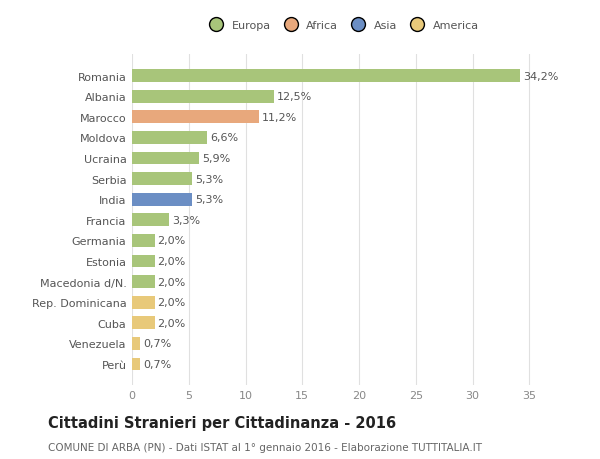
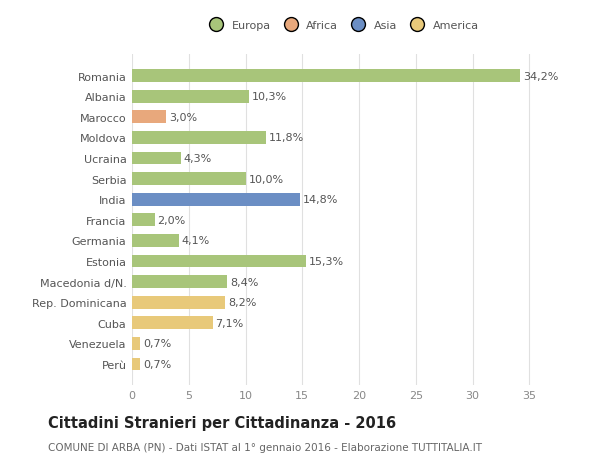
Albania: 12,5% -> 10,3%
Marocco: 11,2% -> 3,0%
Moldova: 6,6% -> 11,8%
Ucraina: 5,9% -> 4,3%
Serbia: 5,3% -> 10,0%
India: 5,3% -> 14,8%
Francia: 3,3% -> 2,0%
Germania: 2,0% -> 4,1%
Estonia: 2,0% -> 15,3%
Macedonia d/N.: 2,0% -> 8,4%
Rep. Dominicana: 2,0% -> 8,2%
Cuba: 2,0% -> 7,1%
